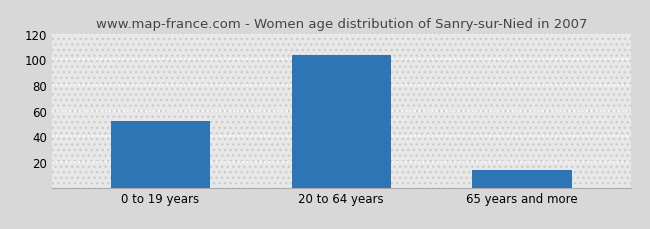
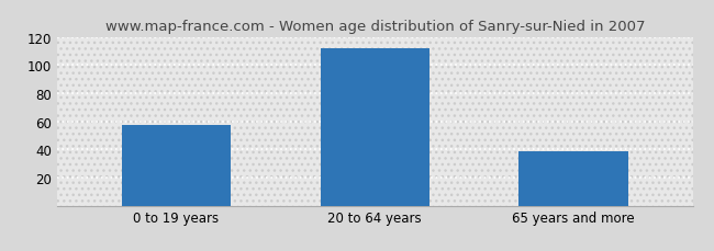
0 to 19 years: 52 -> 57
20 to 64 years: 103 -> 112
65 years and more: 14 -> 39
